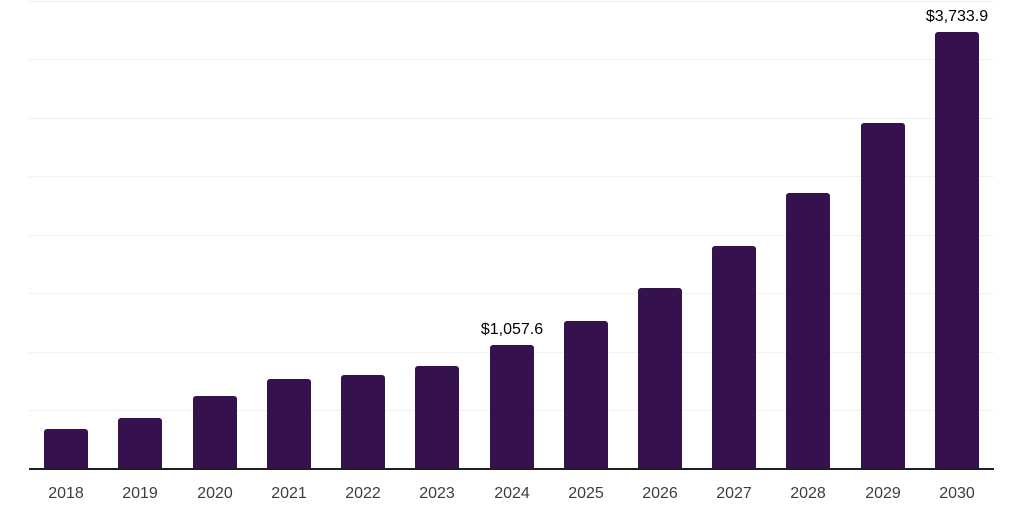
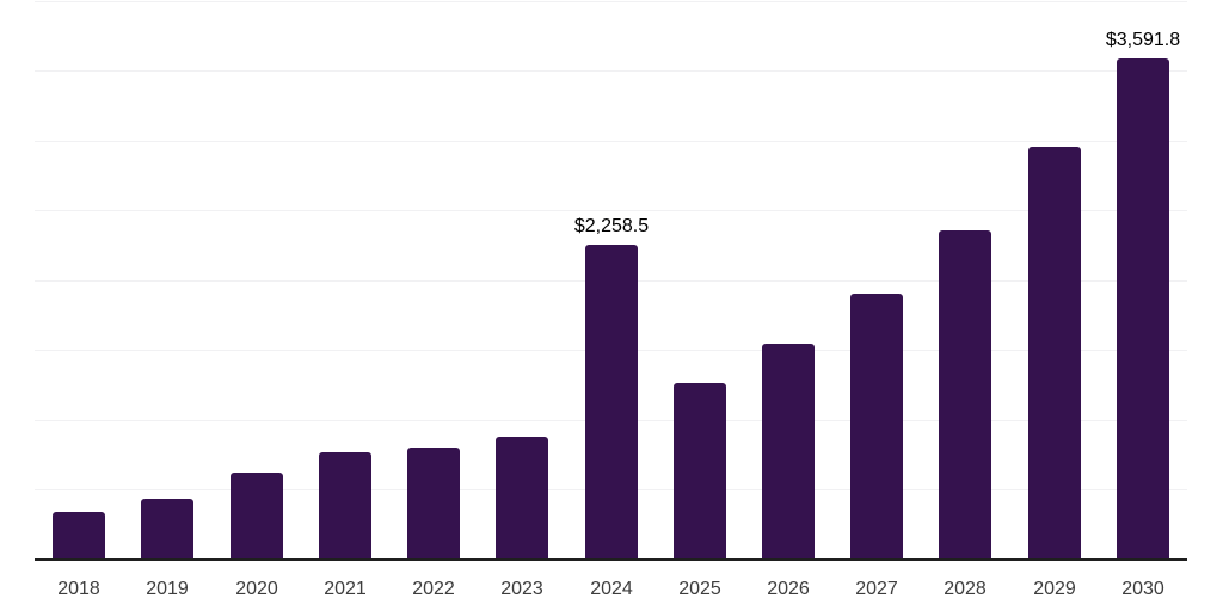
2024: $1,057.6 -> $2,258.5
2030: $3,733.9 -> $3,591.8
